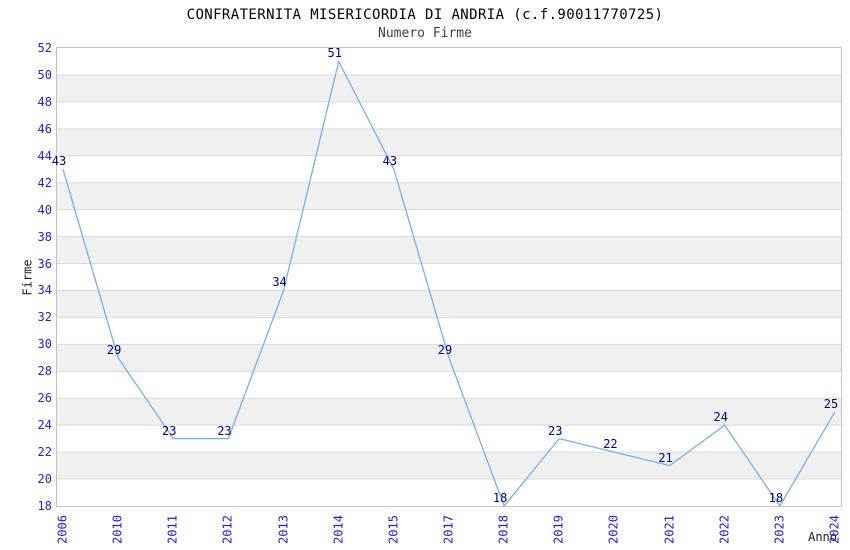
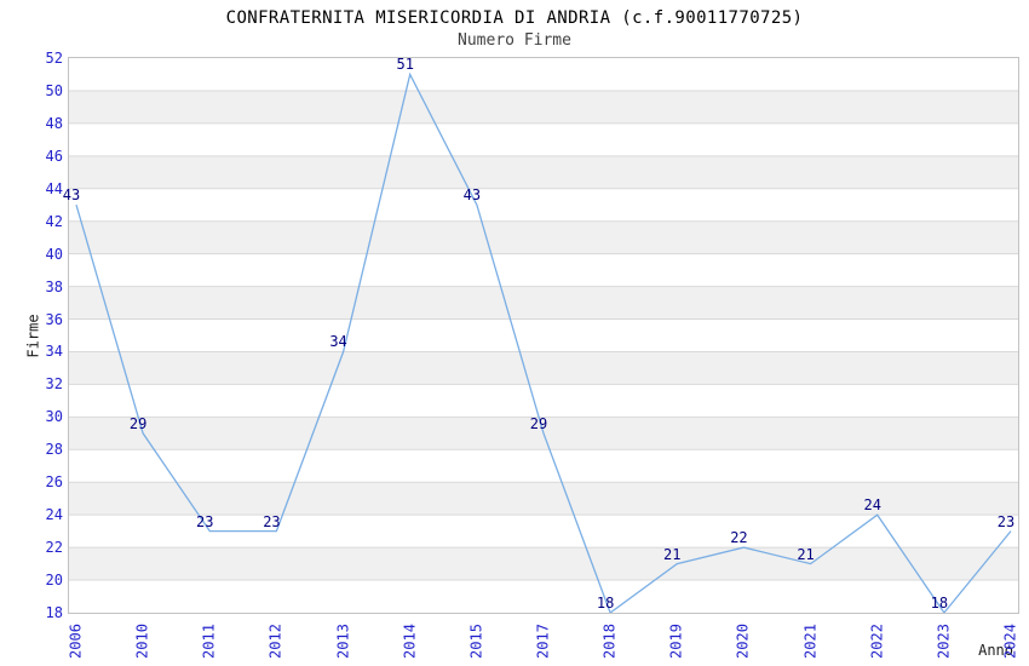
2019: 23 -> 21
2024: 25 -> 23
